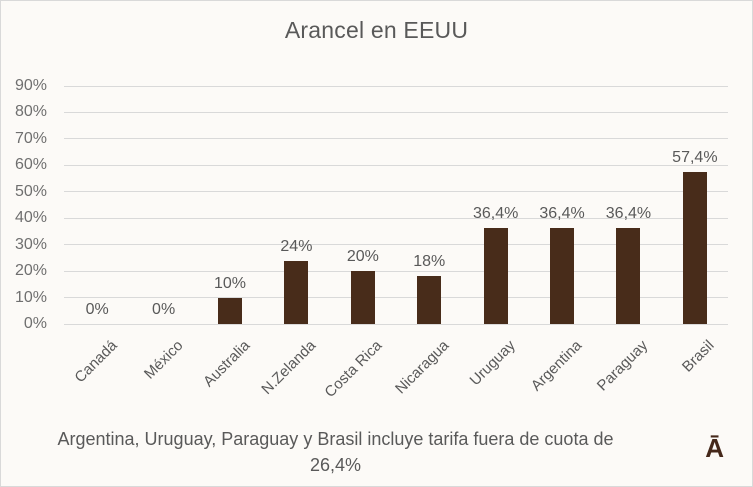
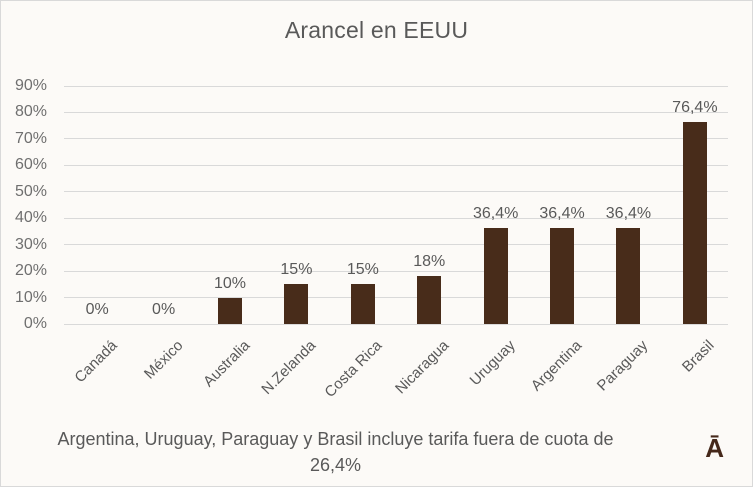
N.Zelanda: 24% -> 15%
Costa Rica: 20% -> 15%
Brasil: 57,4% -> 76,4%
